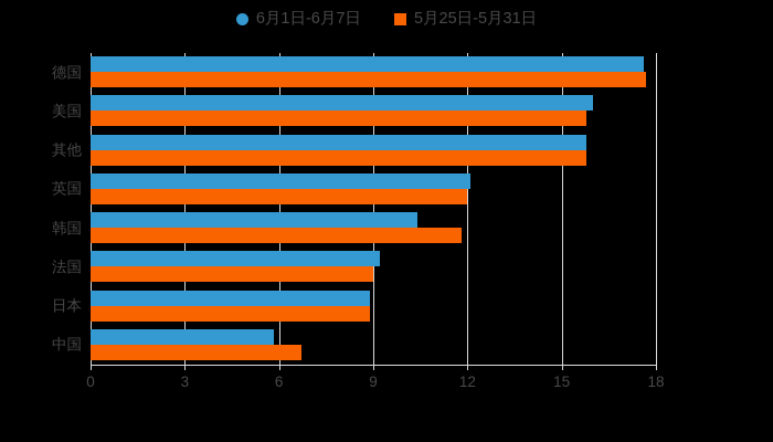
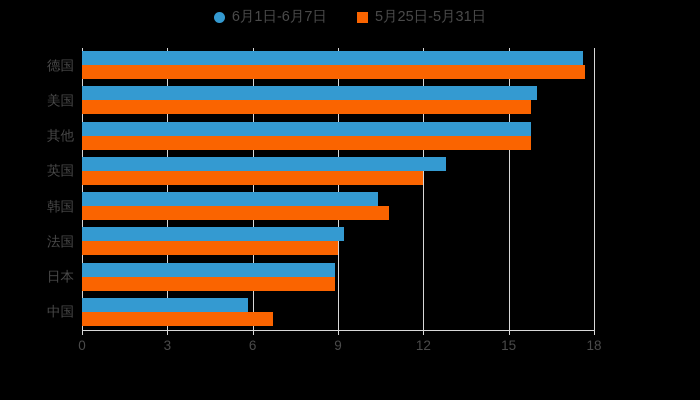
6月1日-6月7日/英国: 12.1 -> 12.8
5月25日-5月31日/韩国: 11.8 -> 10.8
